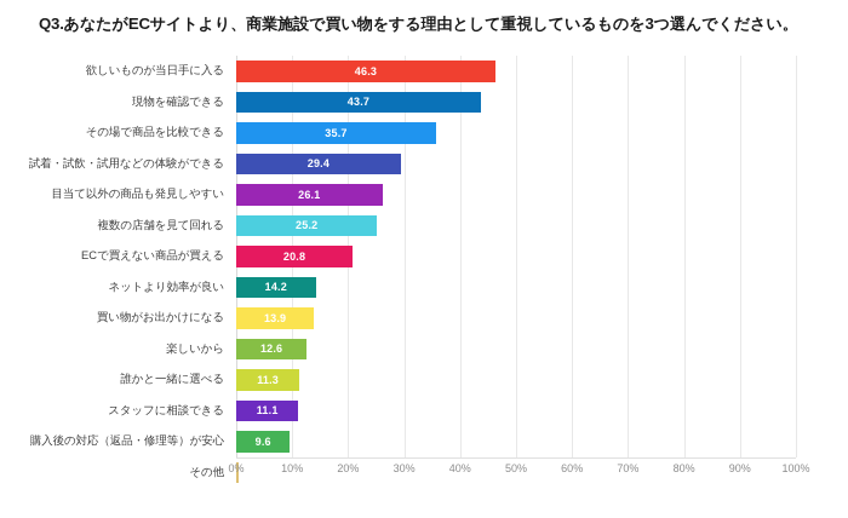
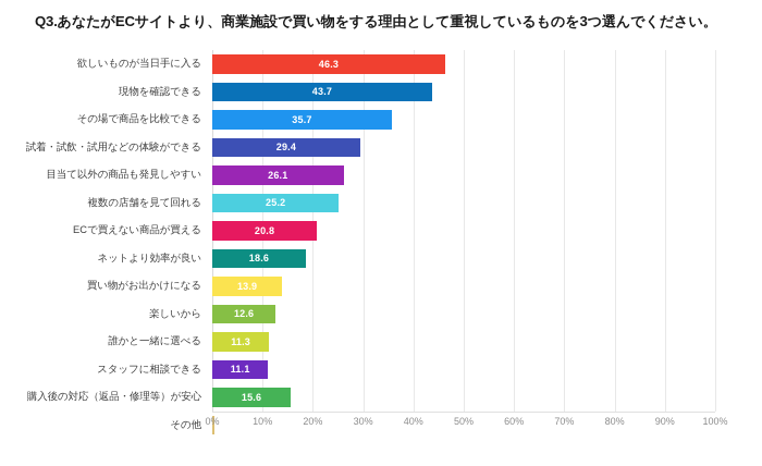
ネットより効率が良い: 14.2 -> 18.6
購入後の対応（返品・修理等）が安心: 9.6 -> 15.6
